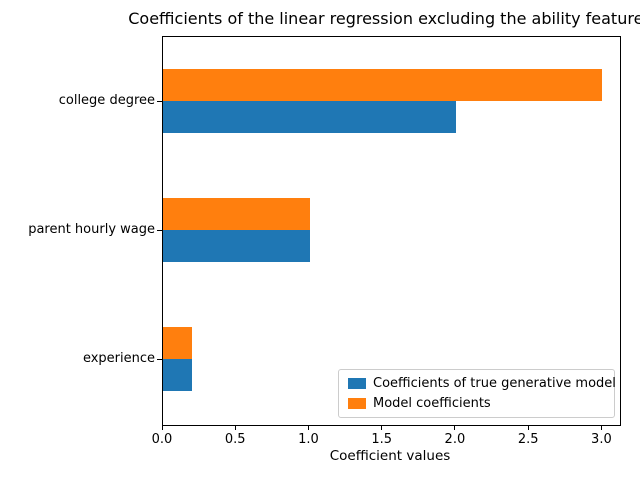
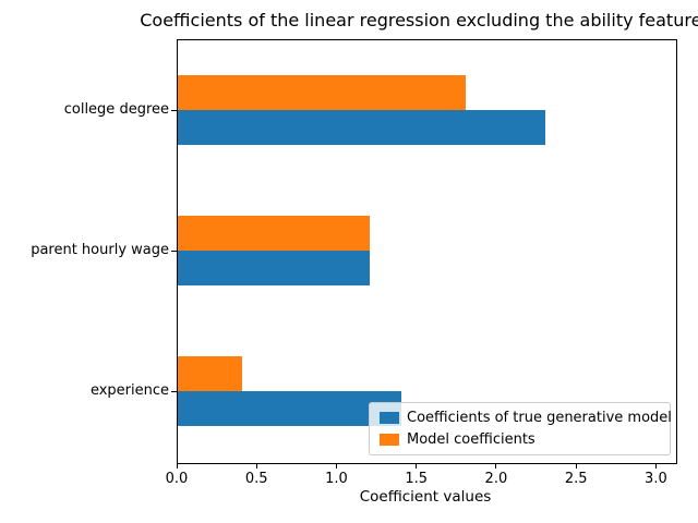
Coefficients of true generative model/college degree: 2.0 -> 2.3
Model coefficients/college degree: 3.0 -> 1.8
Coefficients of true generative model/parent hourly wage: 1.0 -> 1.2
Model coefficients/parent hourly wage: 1.0 -> 1.2
Coefficients of true generative model/experience: 0.2 -> 1.4
Model coefficients/experience: 0.2 -> 0.4
